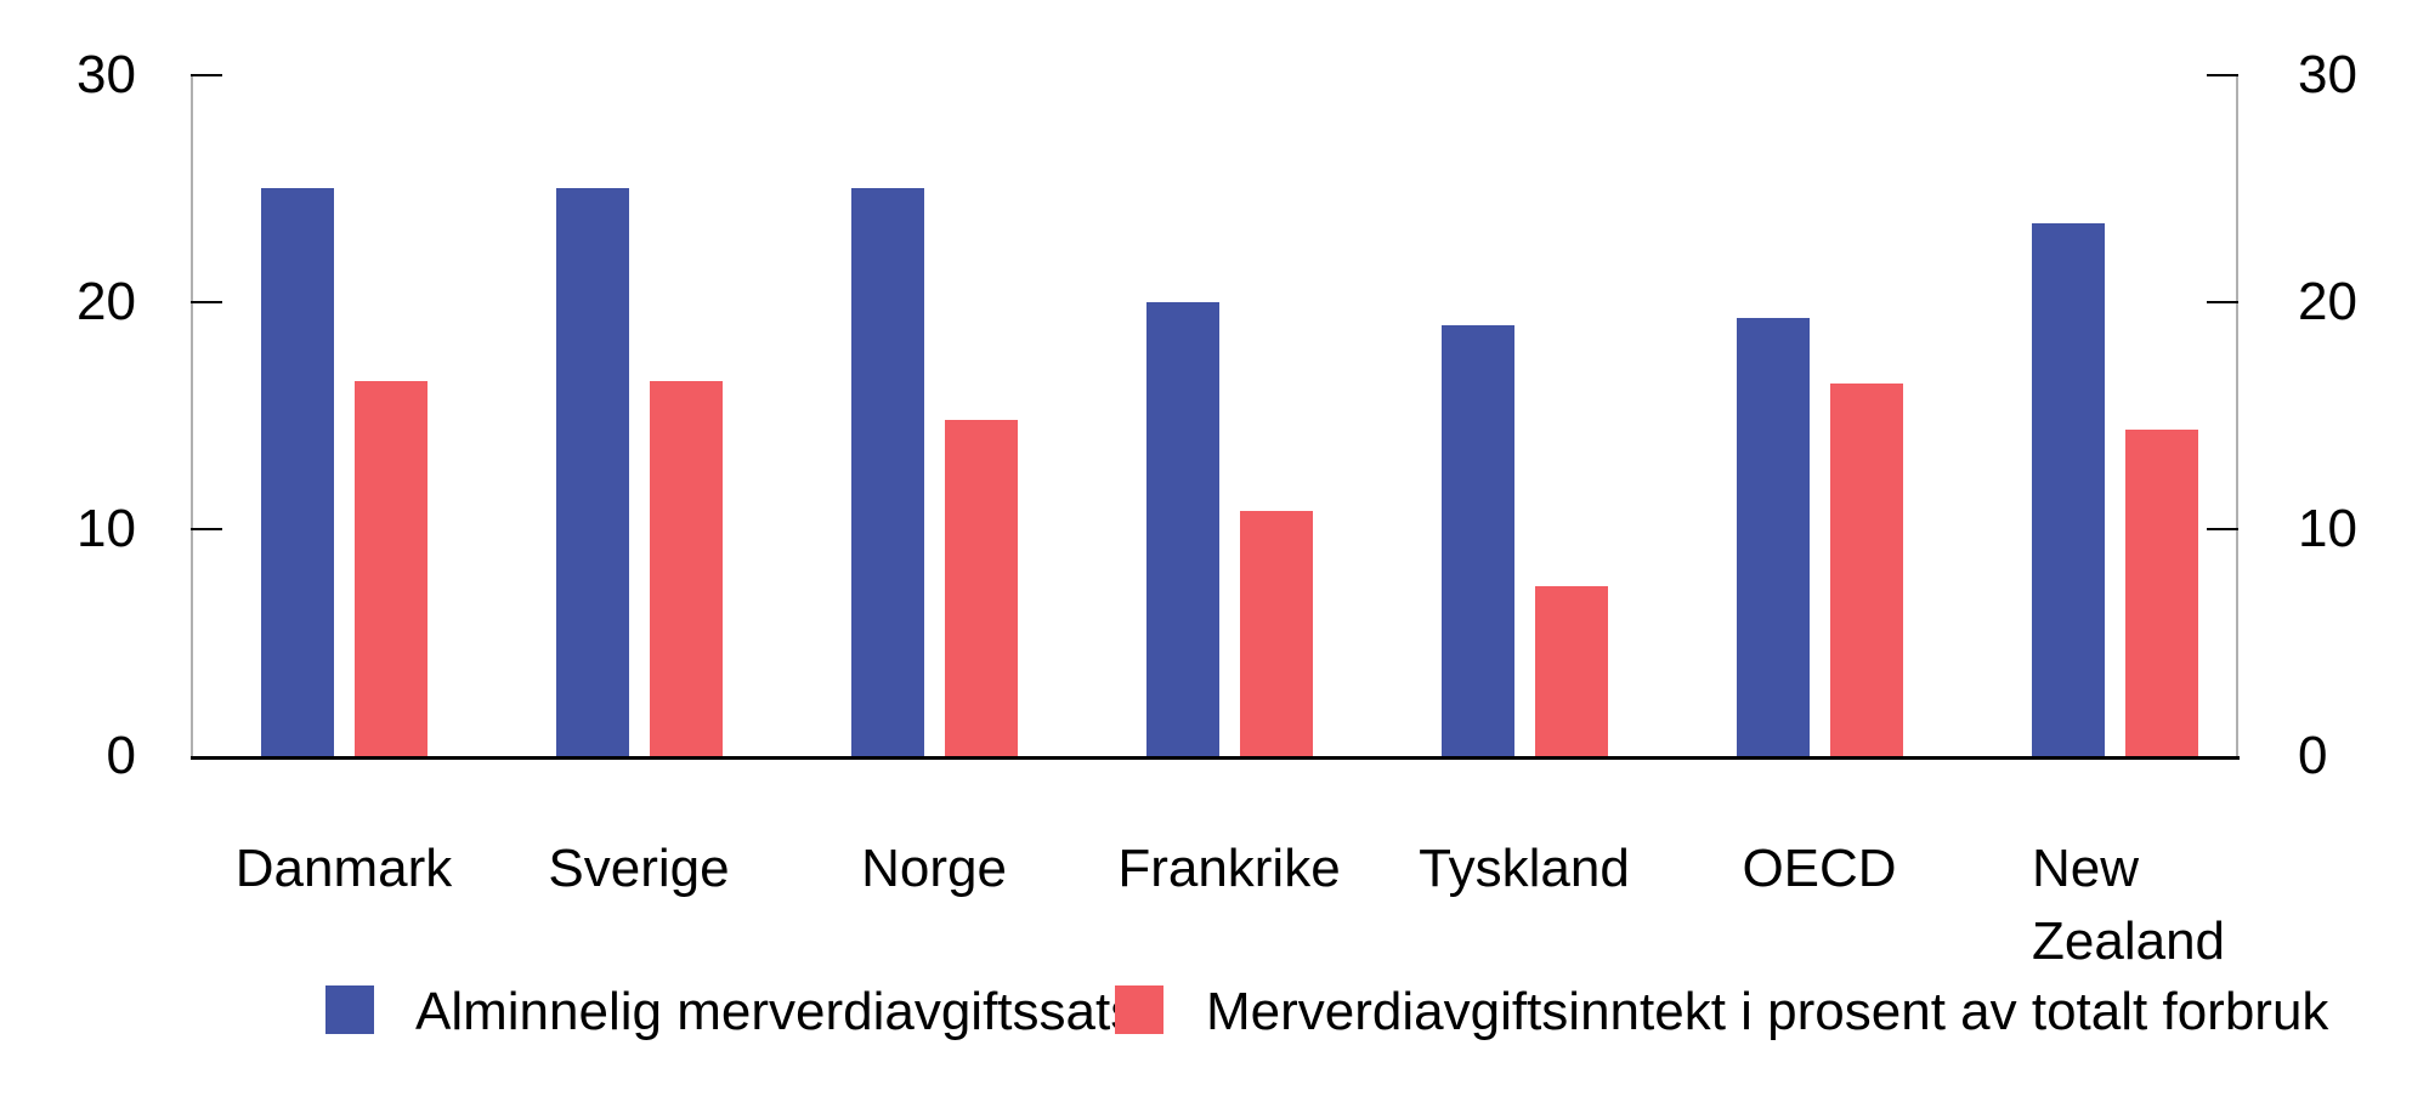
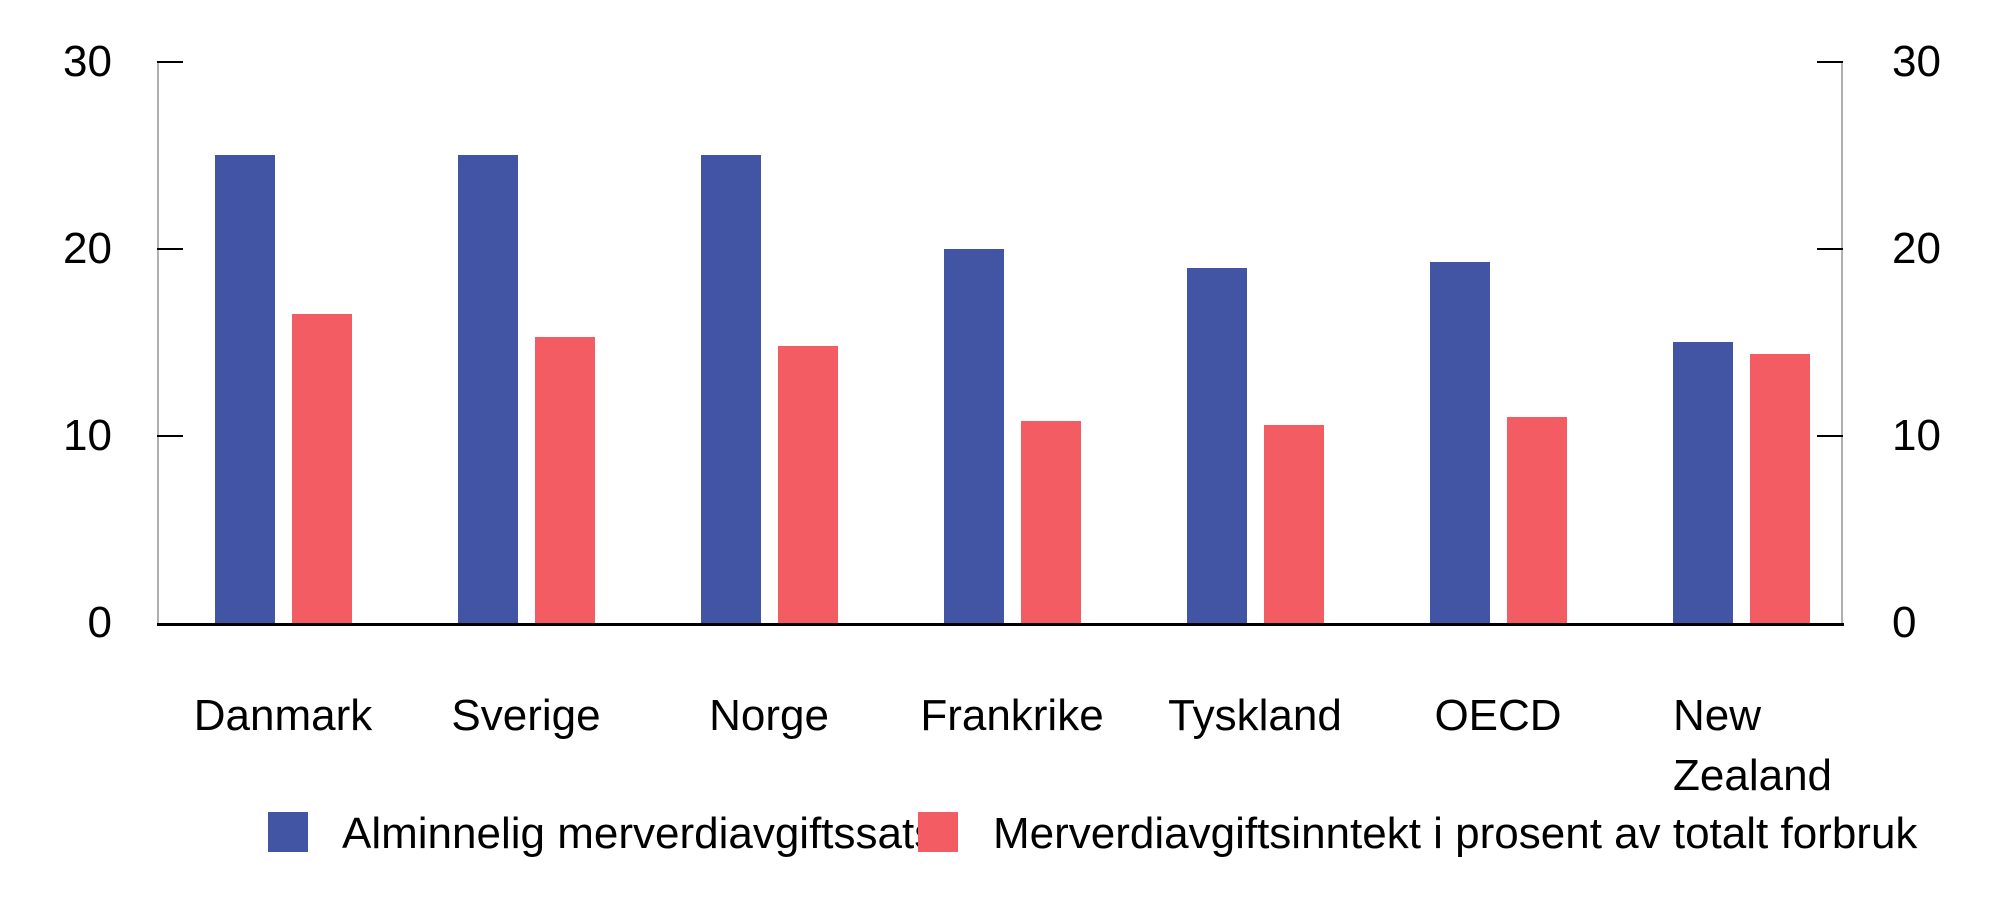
Merverdiavgiftsinntekt i prosent av totalt forbruk/Sverige: 16.5 -> 15.3
Merverdiavgiftsinntekt i prosent av totalt forbruk/Tyskland: 7.5 -> 10.6
Merverdiavgiftsinntekt i prosent av totalt forbruk/OECD: 16.4 -> 11.0
Alminnelig merverdiavgiftssats/New Zealand: 23.5 -> 15.0
